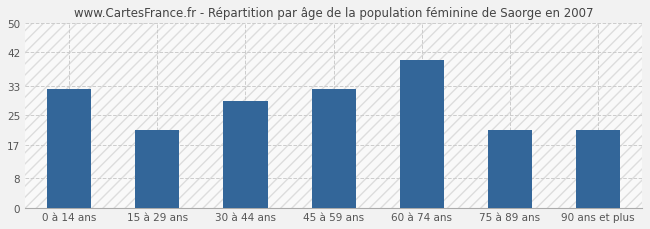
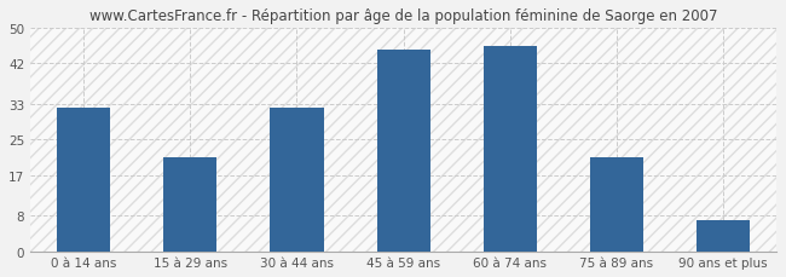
30 à 44 ans: 29 -> 32
45 à 59 ans: 32 -> 45
60 à 74 ans: 40 -> 46
90 ans et plus: 21 -> 7
